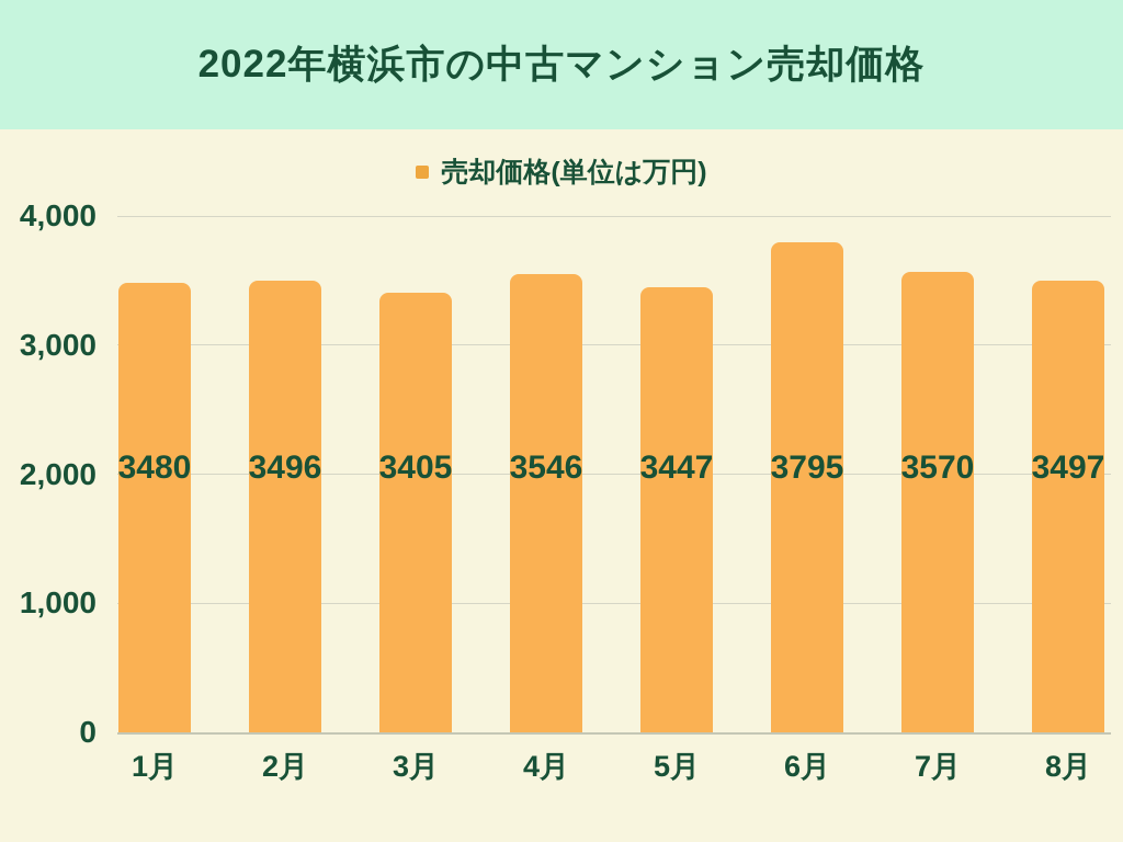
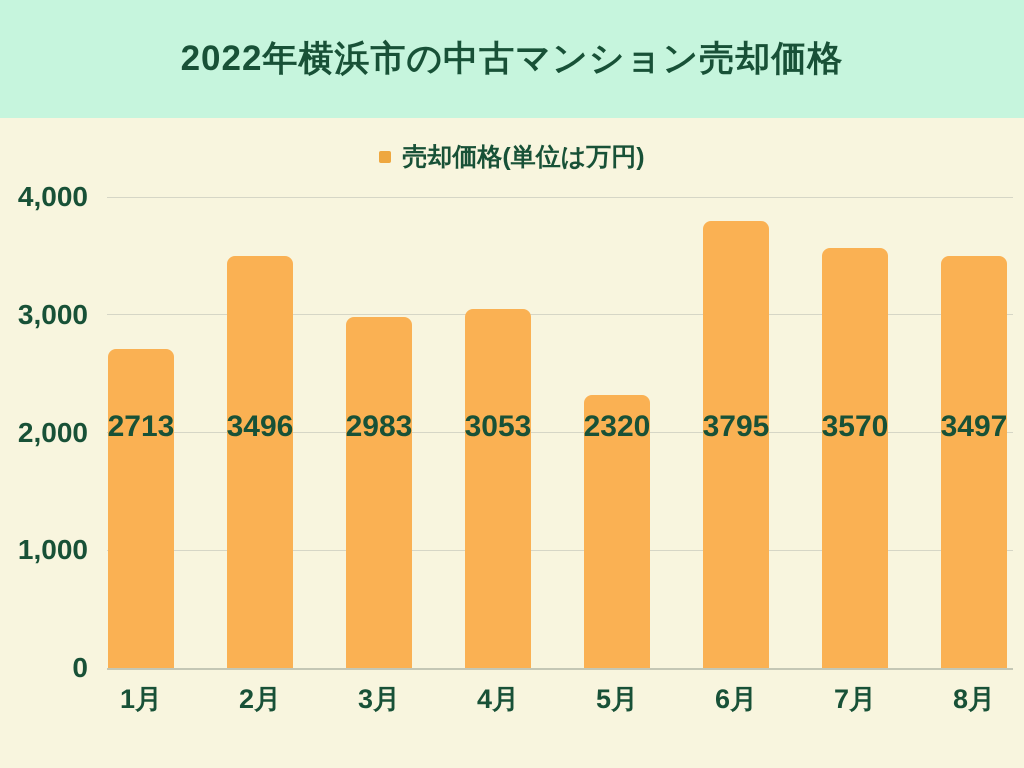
1月: 3480 -> 2713
3月: 3405 -> 2983
4月: 3546 -> 3053
5月: 3447 -> 2320
